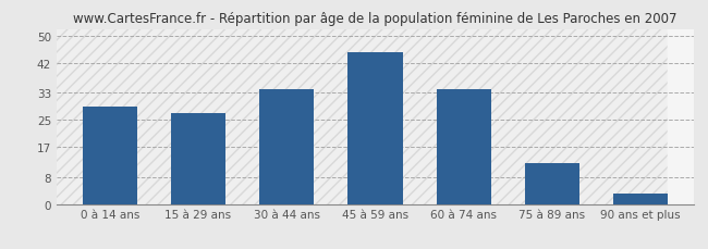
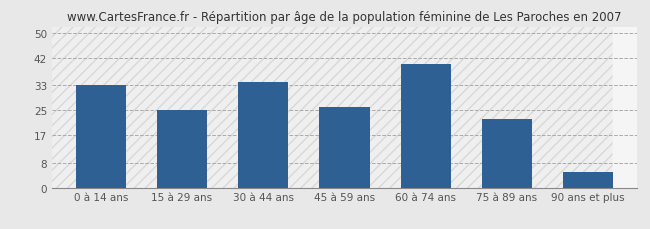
0 à 14 ans: 29 -> 33
15 à 29 ans: 27 -> 25
45 à 59 ans: 45 -> 26
60 à 74 ans: 34 -> 40
75 à 89 ans: 12 -> 22
90 ans et plus: 3 -> 5
